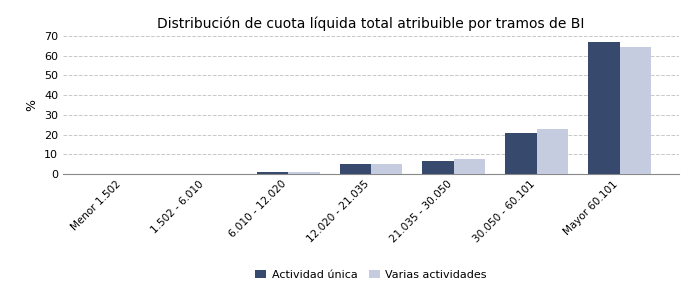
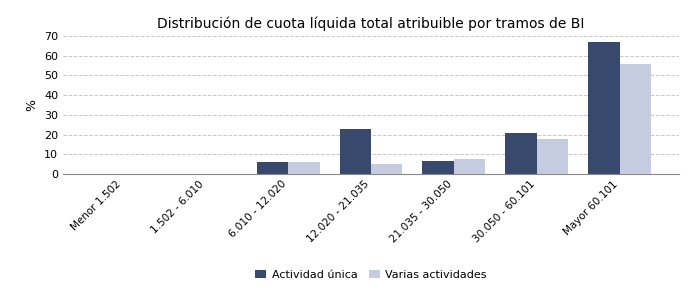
Actividad única/6.010 - 12.020: 1 -> 6
Varias actividades/6.010 - 12.020: 1 -> 6
Actividad única/12.020 - 21.035: 5 -> 23
Varias actividades/30.050 - 60.101: 23 -> 18
Varias actividades/Mayor 60.101: 64 -> 56
